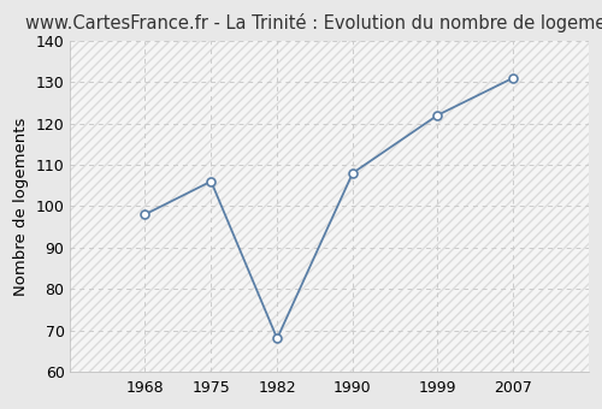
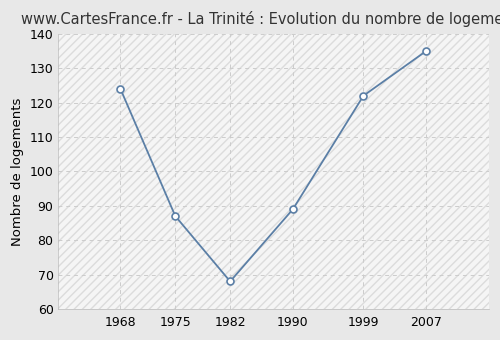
1968: 98 -> 124
1975: 106 -> 87
1990: 108 -> 89
2007: 131 -> 135
